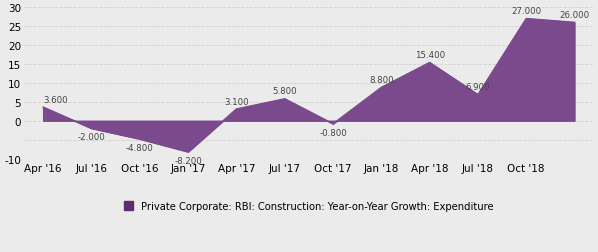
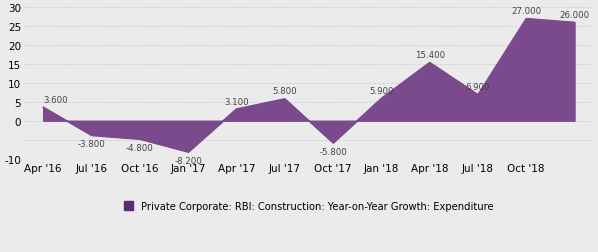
Jul '16: -2.000 -> -3.800
Oct '17: -0.800 -> -5.800
Jan '18: 8.800 -> 5.900
